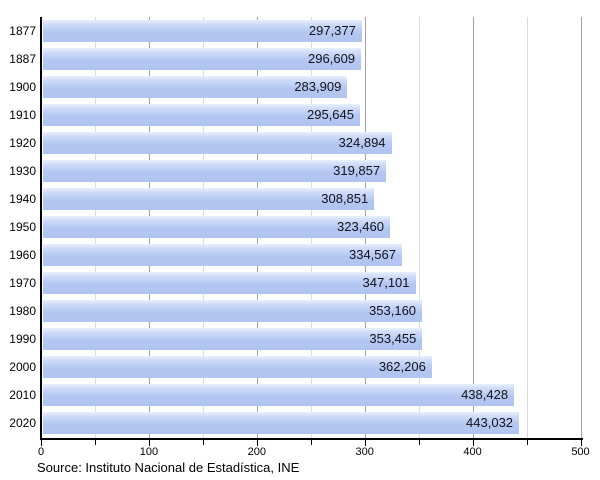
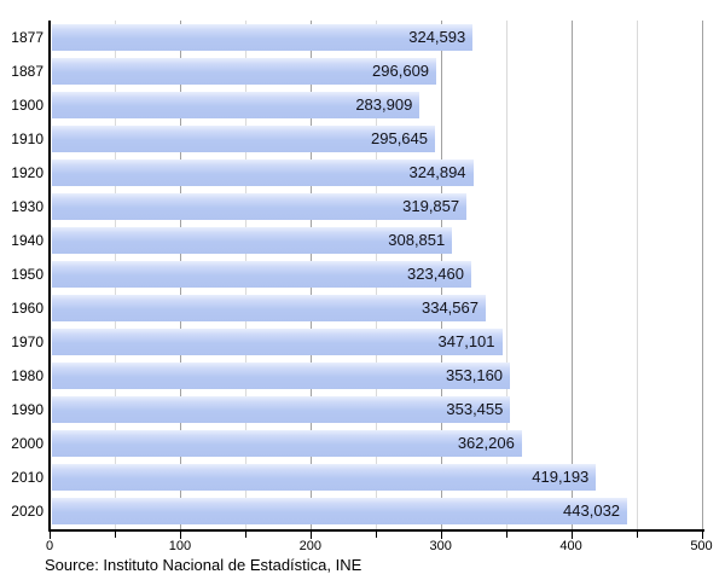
1877: 297,377 -> 324,593
2010: 438,428 -> 419,193
